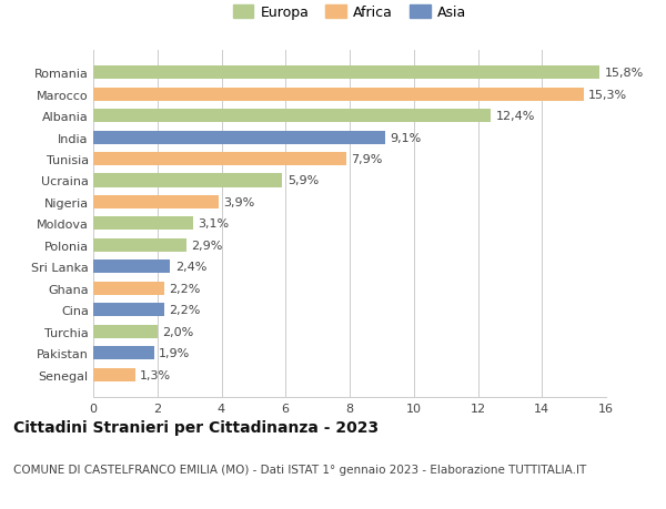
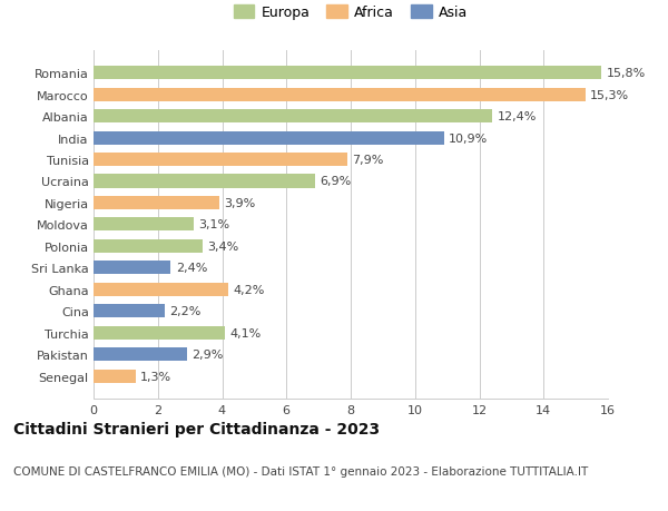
India: 9,1% -> 10,9%
Ucraina: 5,9% -> 6,9%
Polonia: 2,9% -> 3,4%
Ghana: 2,2% -> 4,2%
Turchia: 2,0% -> 4,1%
Pakistan: 1,9% -> 2,9%
